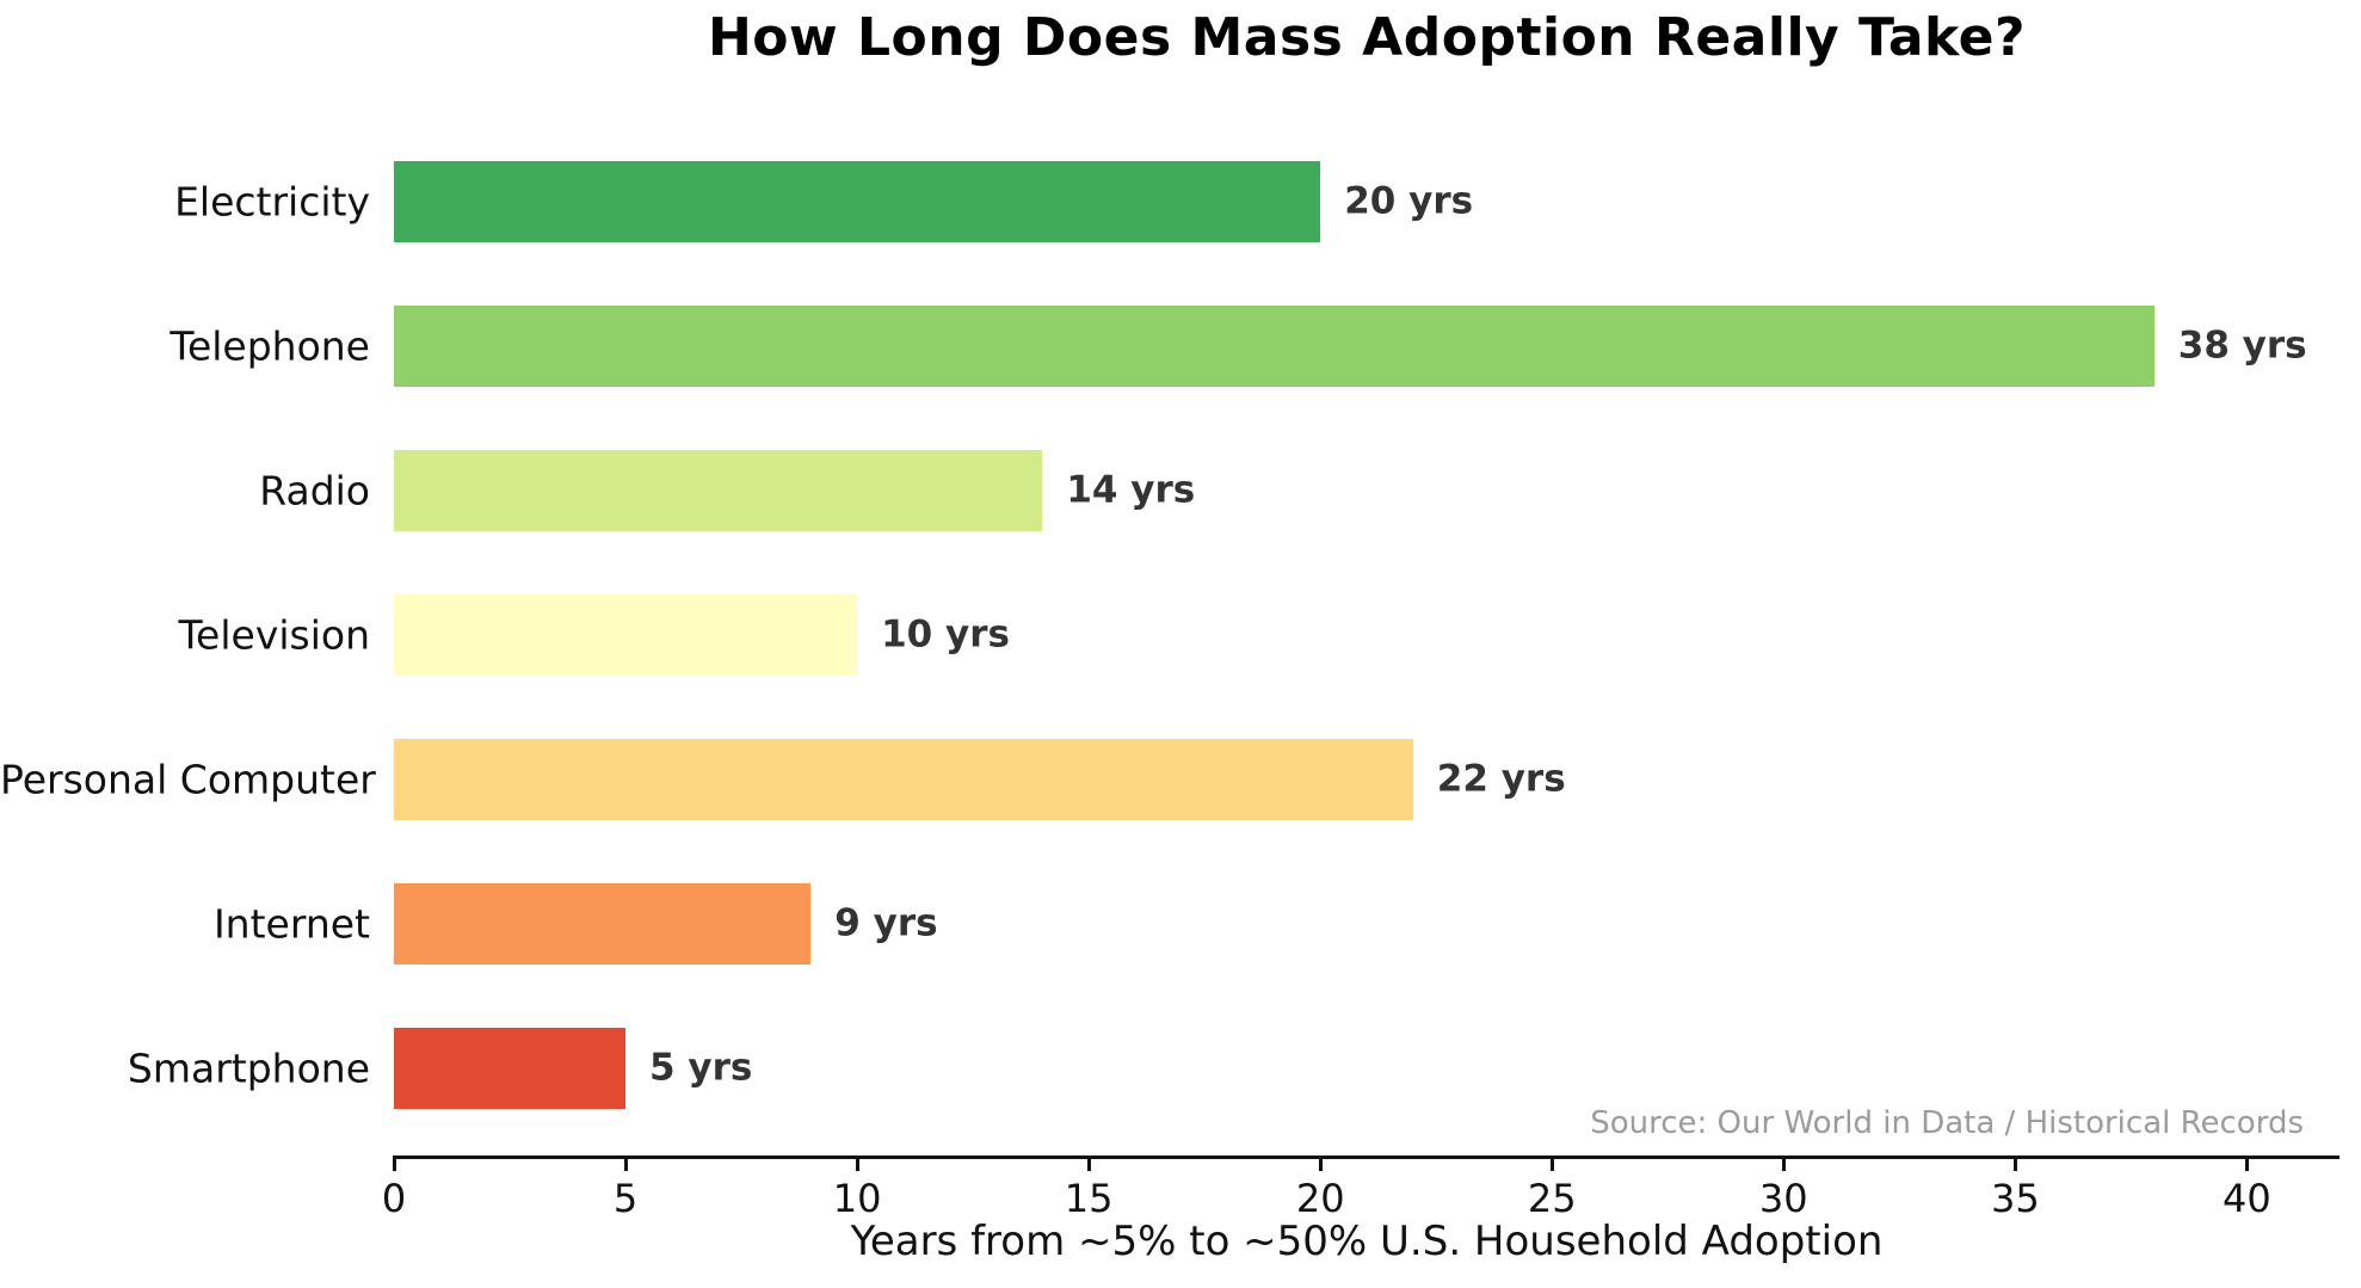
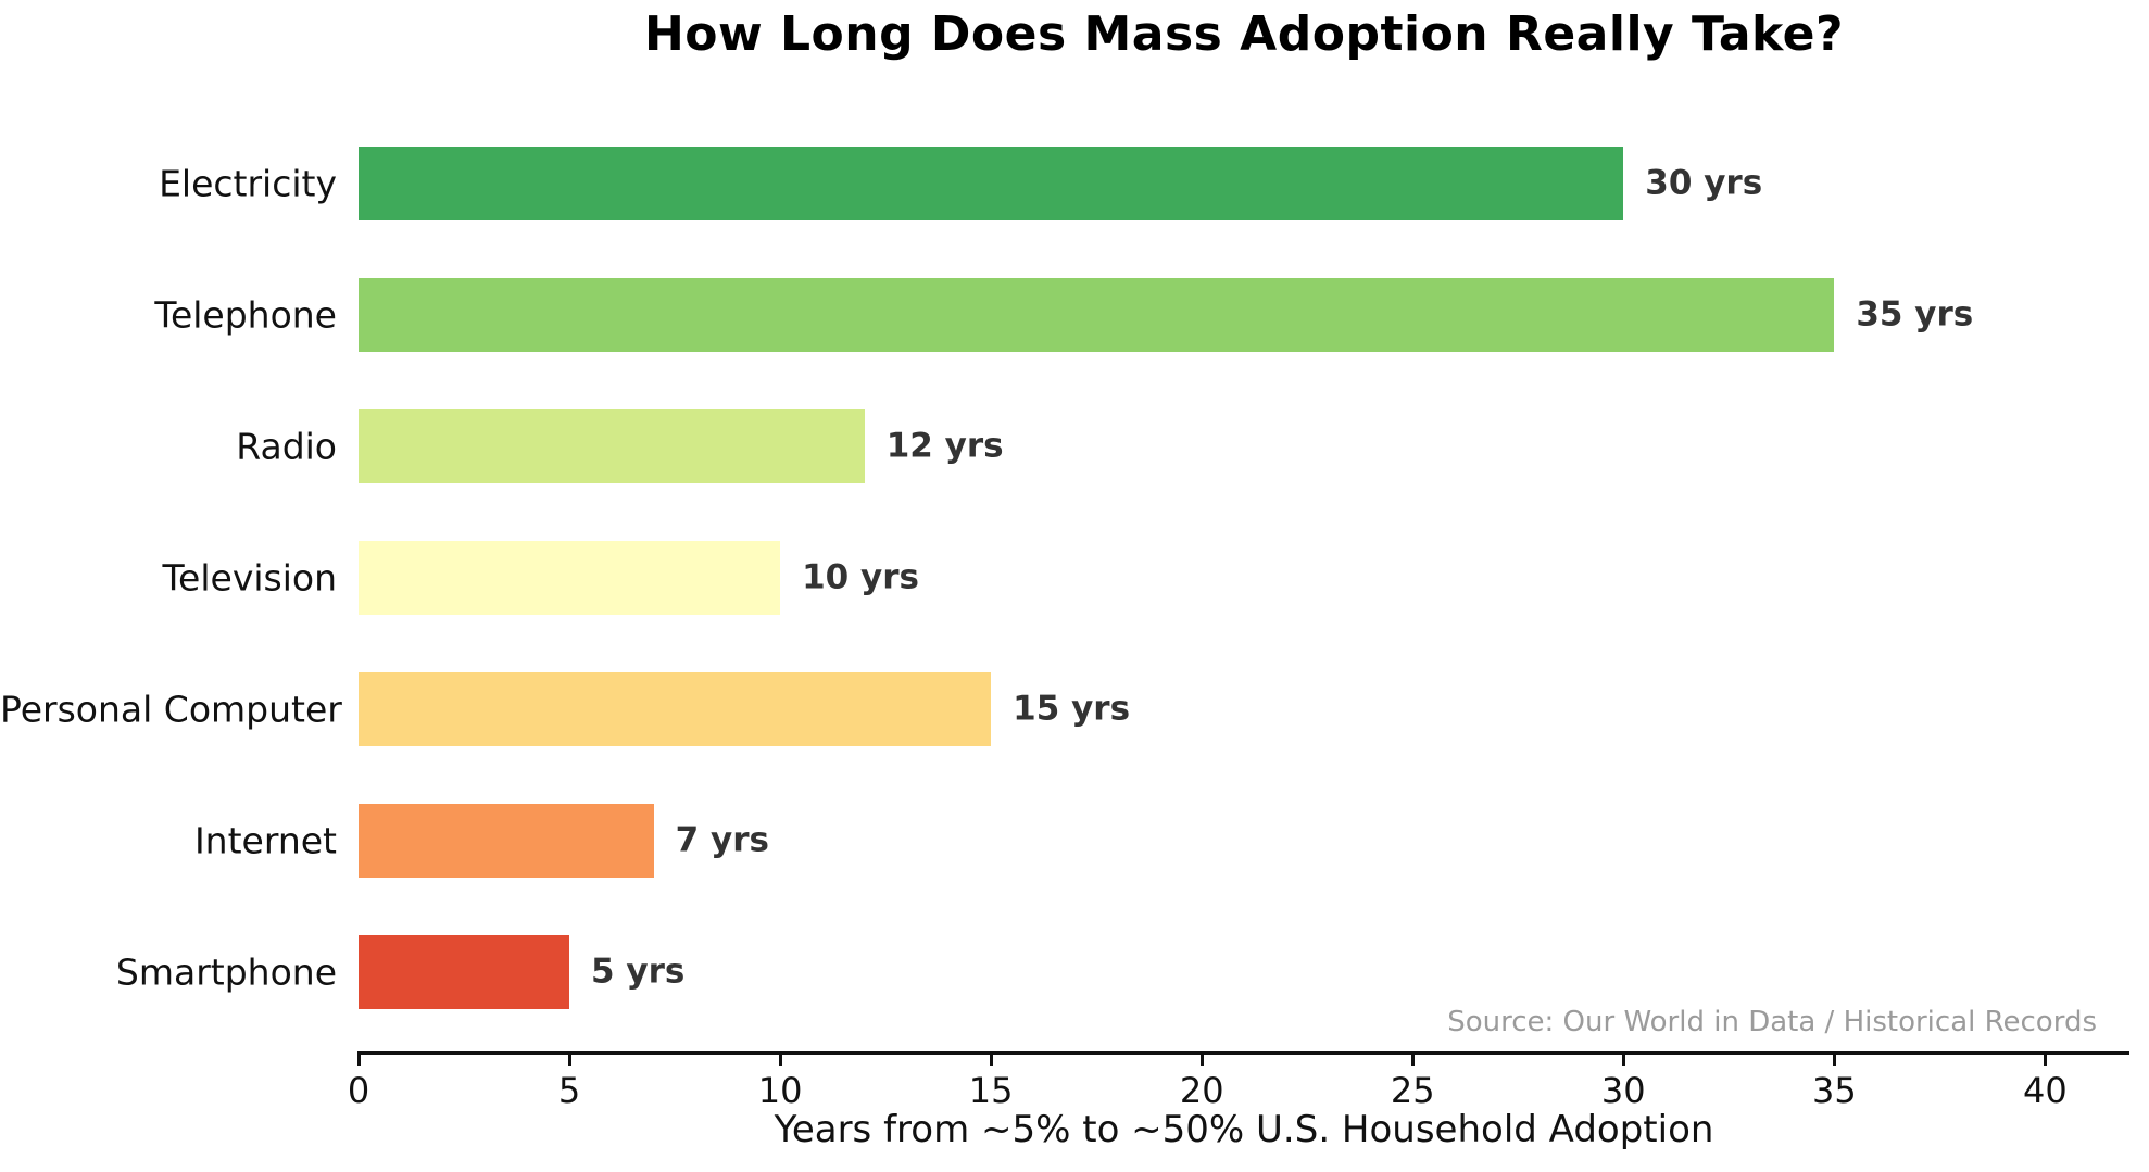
Electricity: 20 -> 30
Telephone: 38 -> 35
Radio: 14 -> 12
Personal Computer: 22 -> 15
Internet: 9 -> 7
